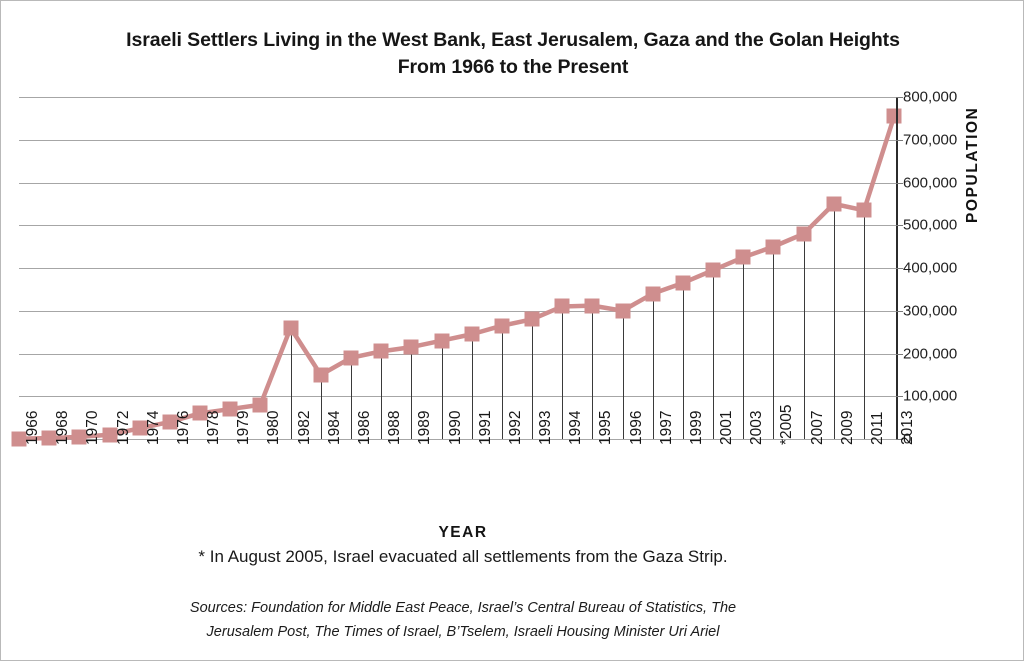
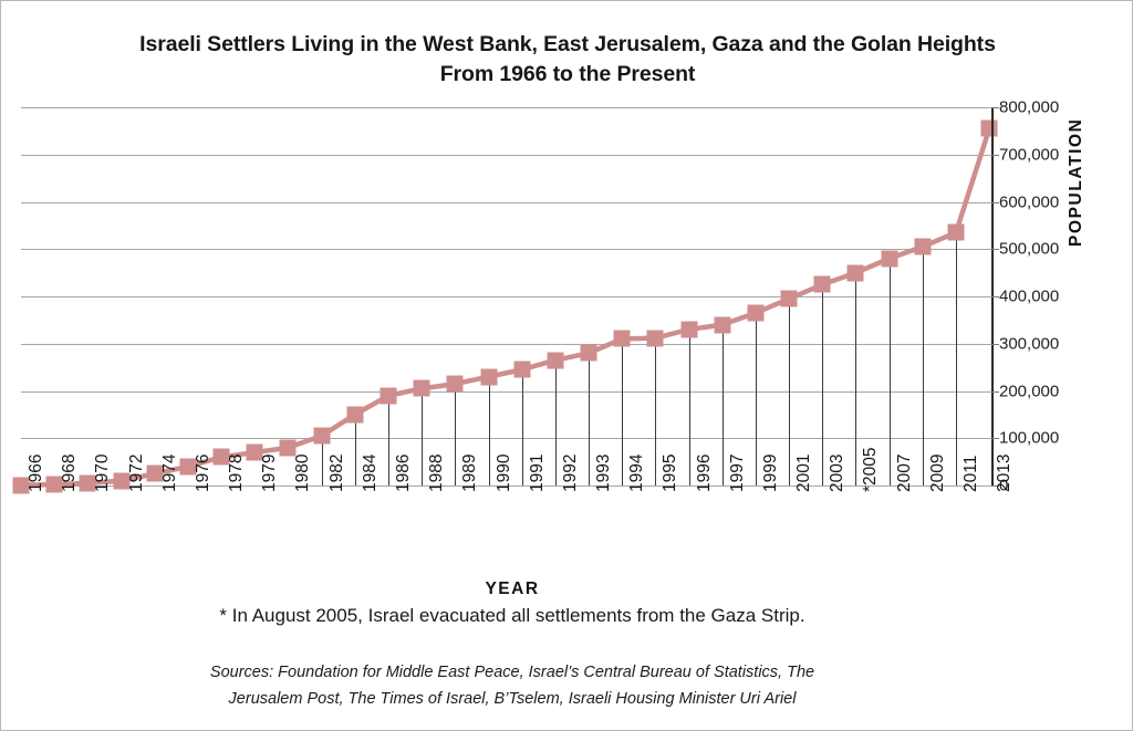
1982: 260000 -> 100000
1996: 300000 -> 330000
2009: 550000 -> 500000
